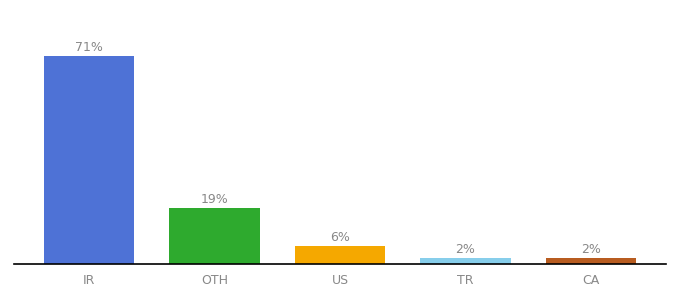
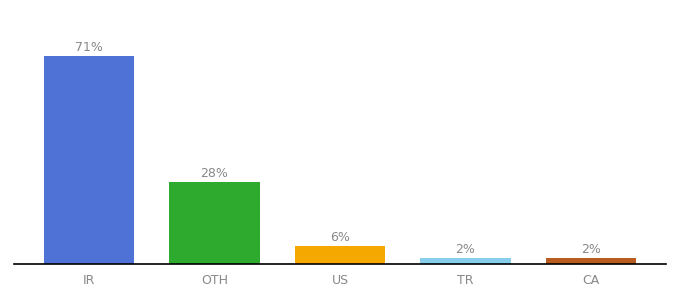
OTH: 19% -> 28%
